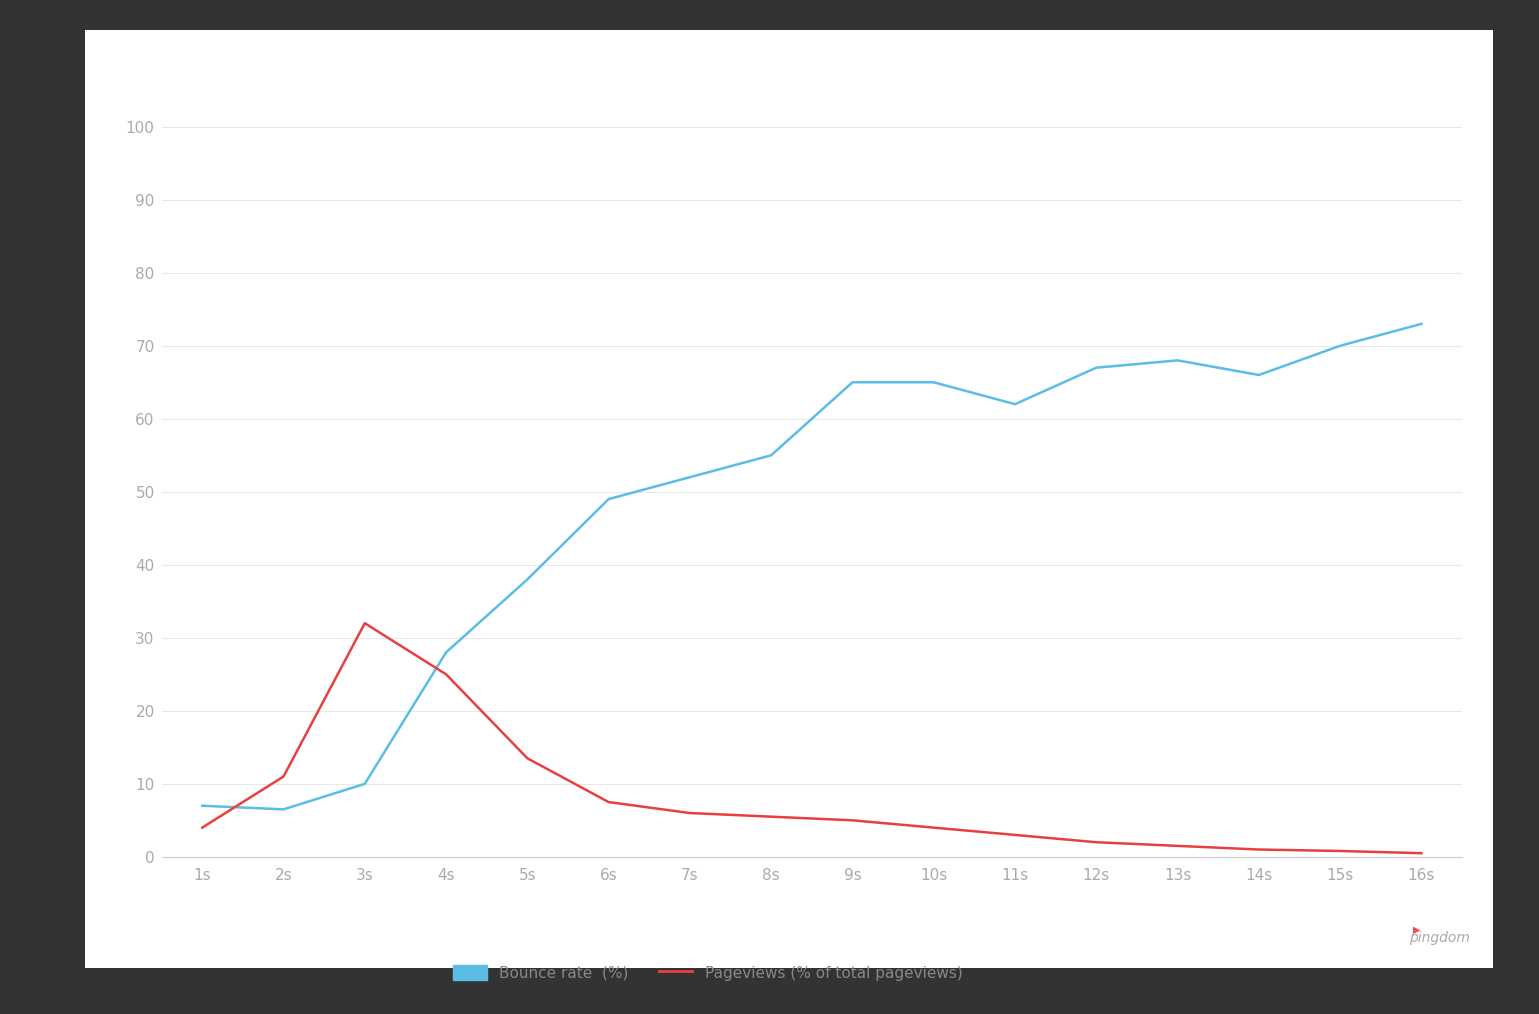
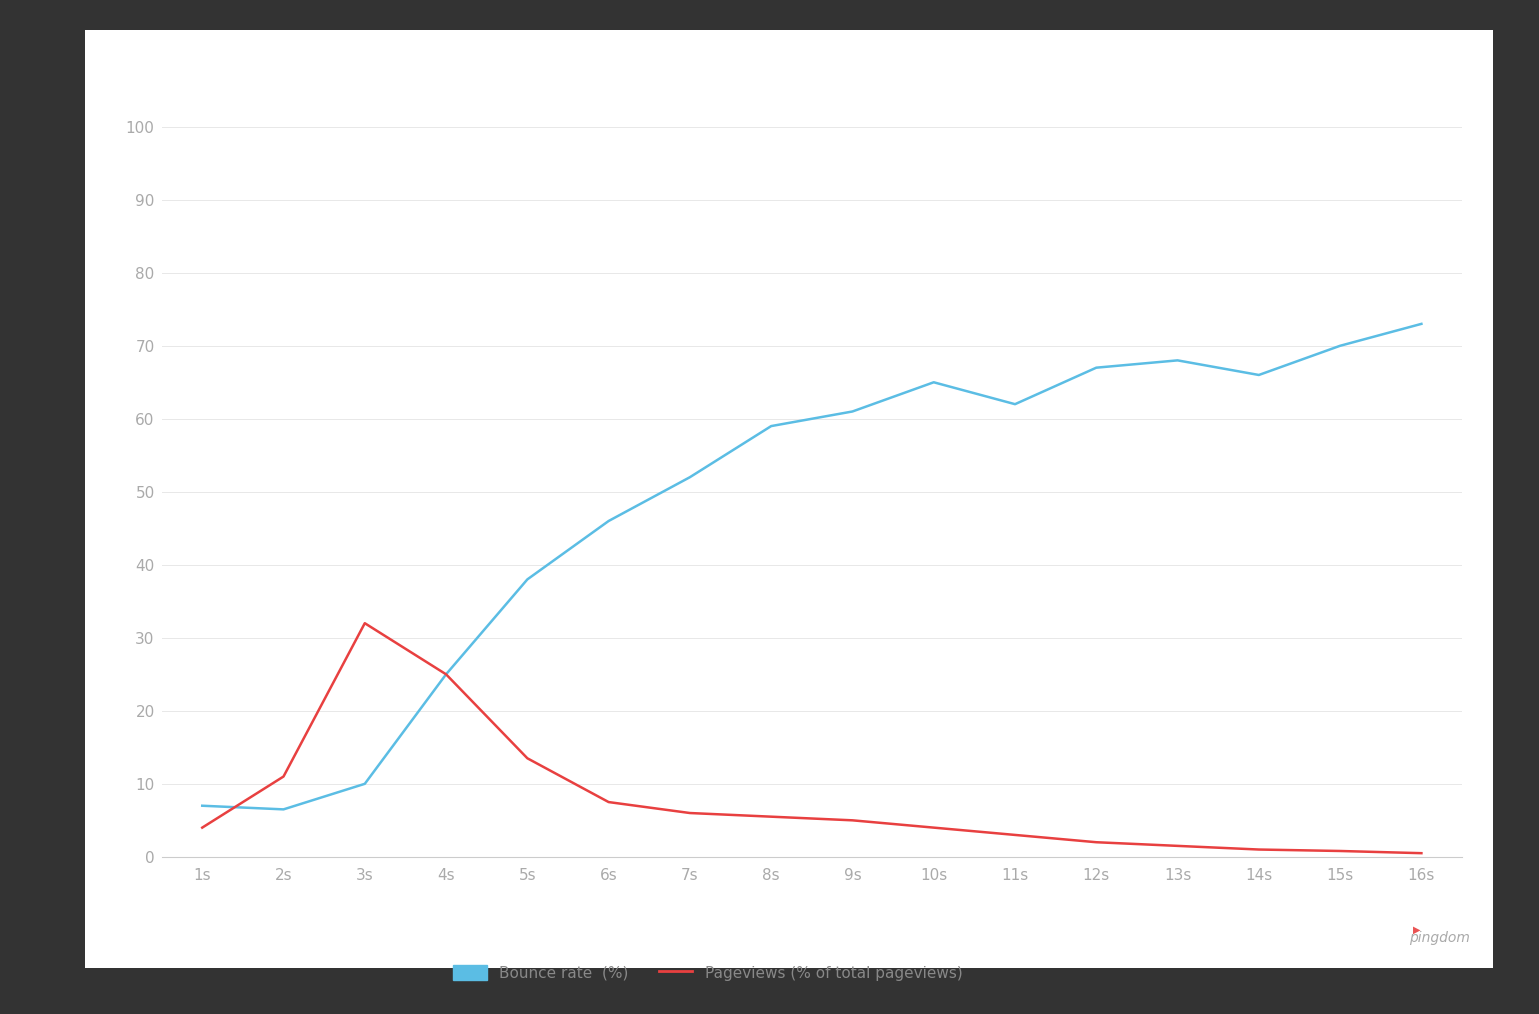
Bounce rate (%)/4s: 28.0 -> 25.0
Bounce rate (%)/6s: 49.0 -> 46.0
Bounce rate (%)/8s: 55.0 -> 59.0
Bounce rate (%)/9s: 65.0 -> 61.0
